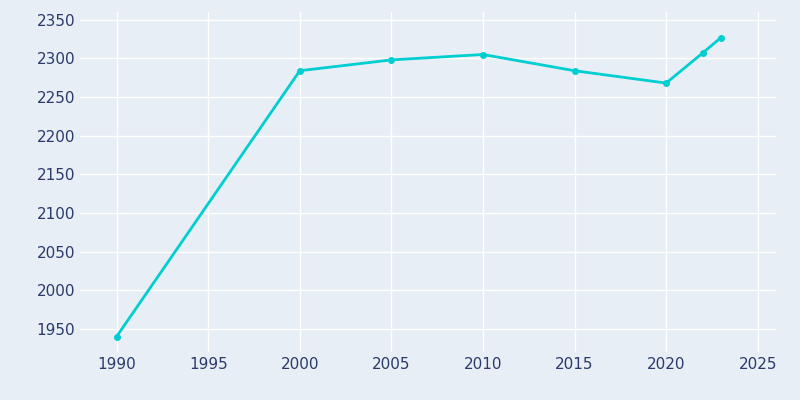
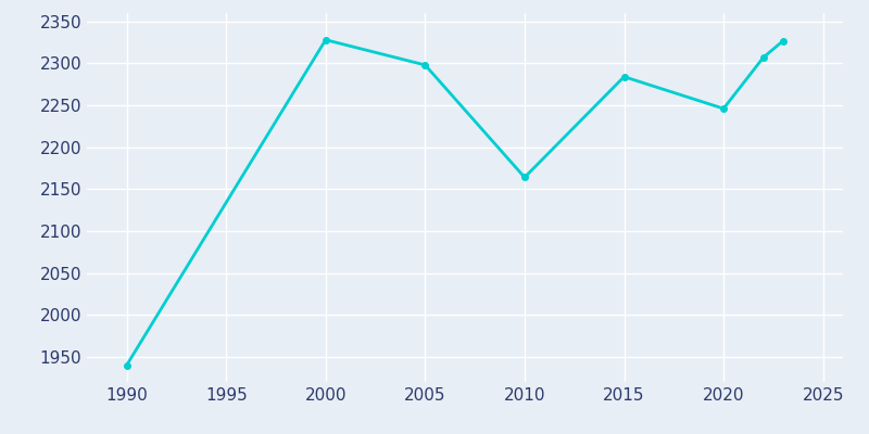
2000: 2284 -> 2328
2010: 2305 -> 2164
2020: 2268 -> 2246
